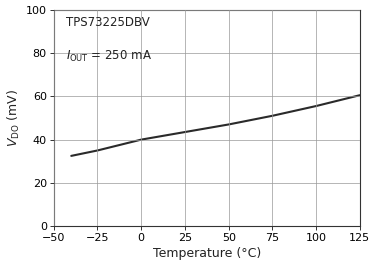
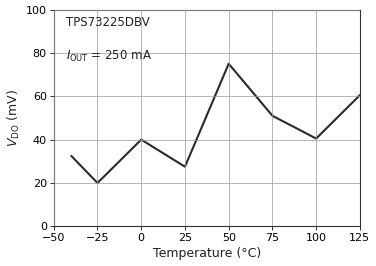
−25: 35.0 -> 20.0
25: 43.5 -> 27.5
50: 47.0 -> 75.0
100: 55.5 -> 40.5
